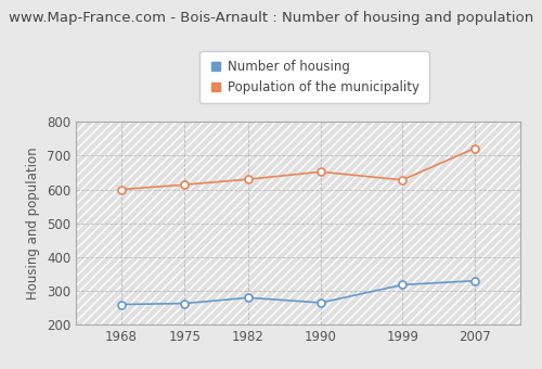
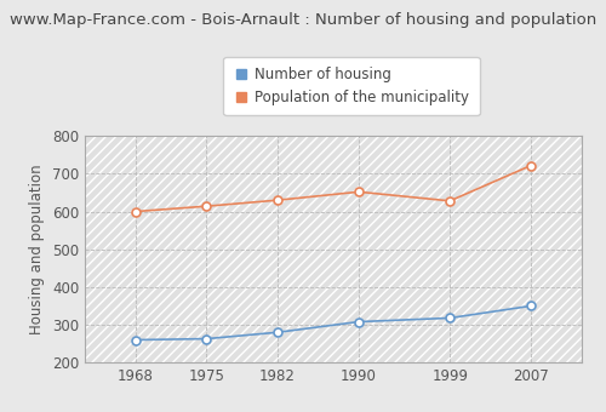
Number of housing/1990: 265 -> 308
Number of housing/2007: 330 -> 350
